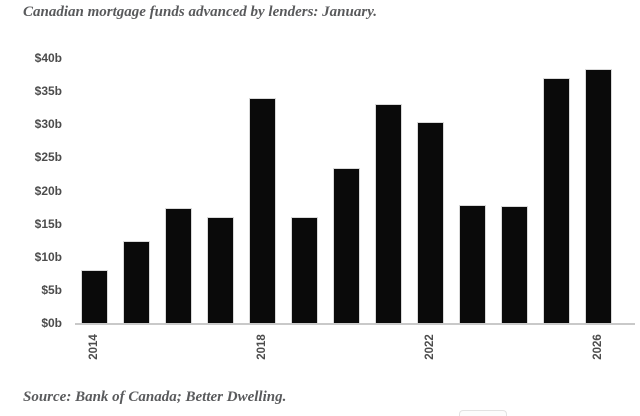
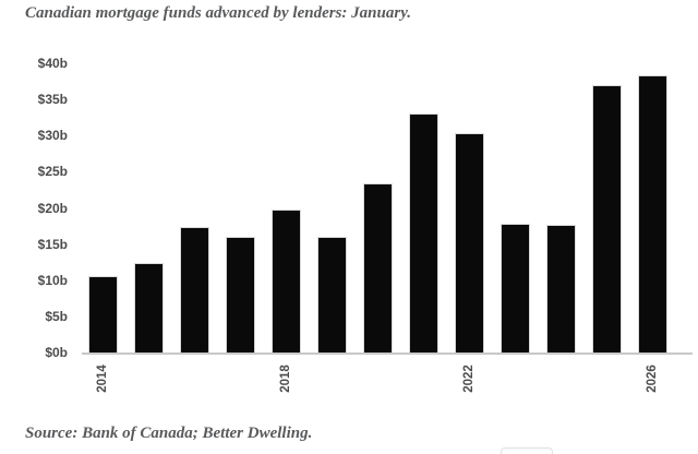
2014: $8b -> $10b
2018: $34b -> $20b
